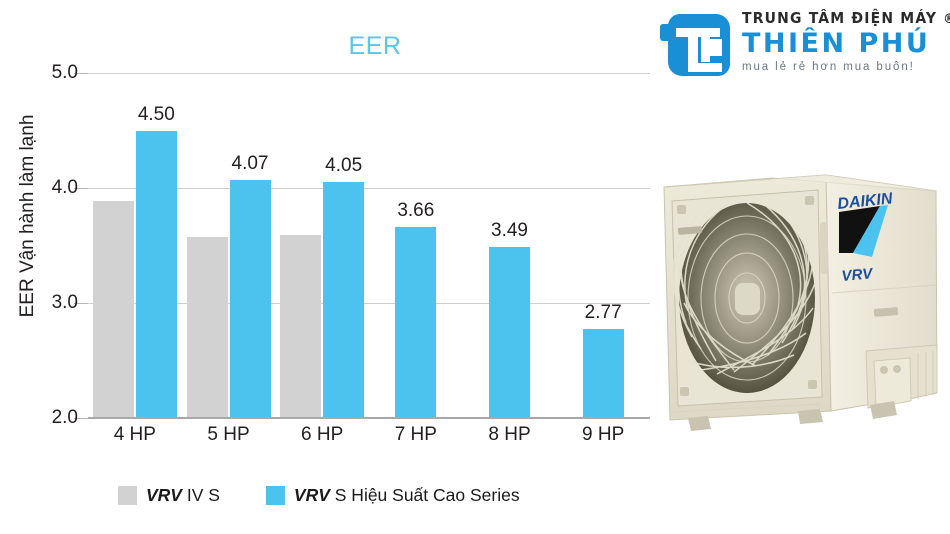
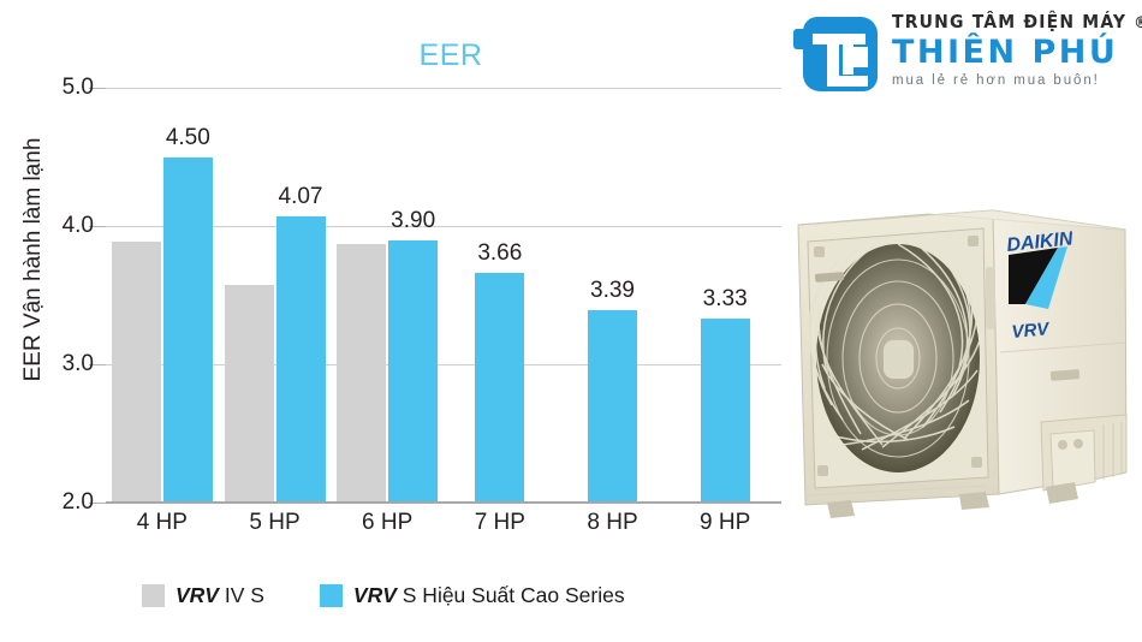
VRV IV S/6 HP: 3.59 -> 3.87
VRV S Hiệu Suất Cao Series/6 HP: 4.05 -> 3.90
VRV S Hiệu Suất Cao Series/8 HP: 3.49 -> 3.39
VRV S Hiệu Suất Cao Series/9 HP: 2.77 -> 3.33
